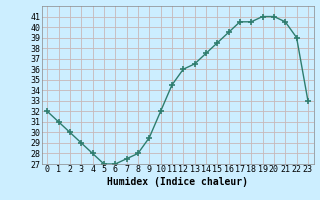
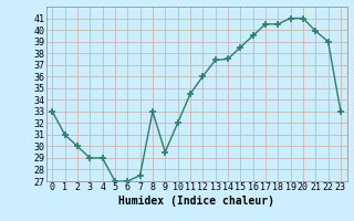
0: 32.0 -> 33.0
4: 28.0 -> 29.0
8: 28.0 -> 33.0
13: 36.5 -> 37.4
21: 40.5 -> 39.9
